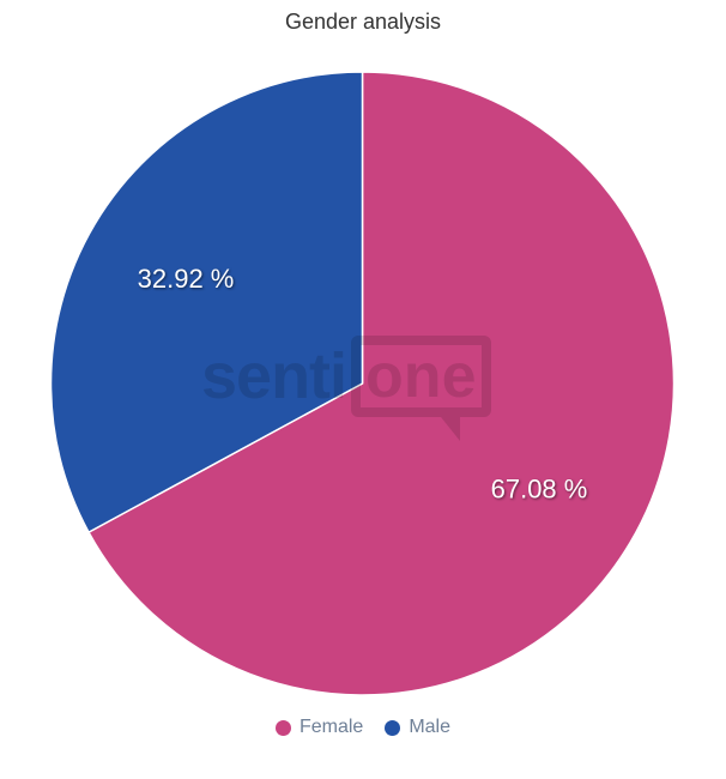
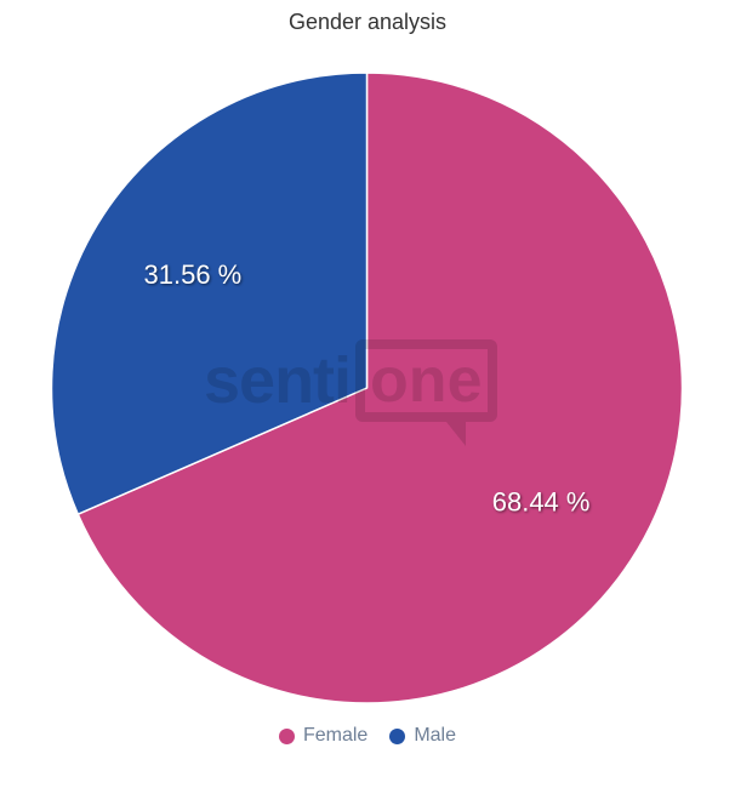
Female: 67.08 -> 68.44
Male: 32.92 -> 31.56
